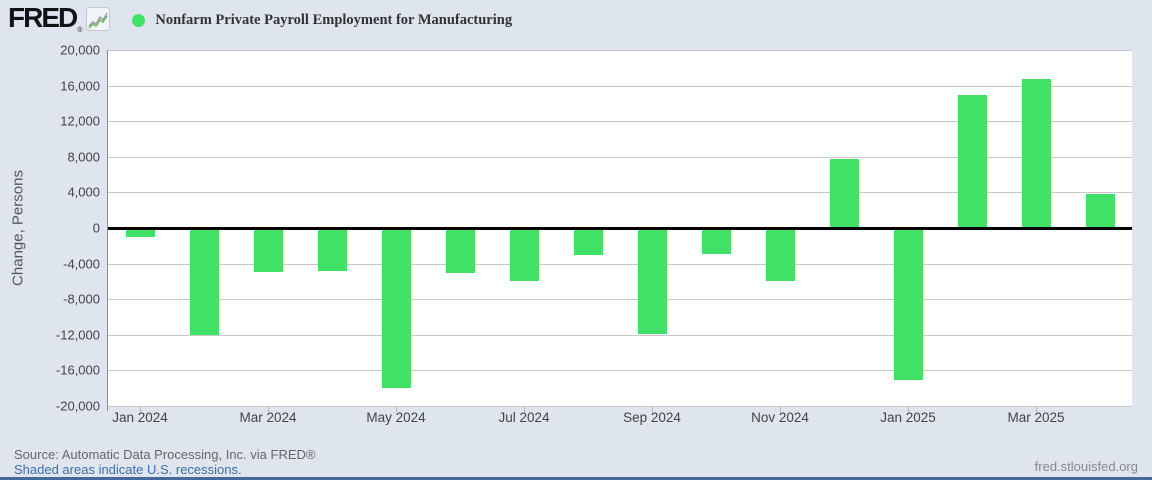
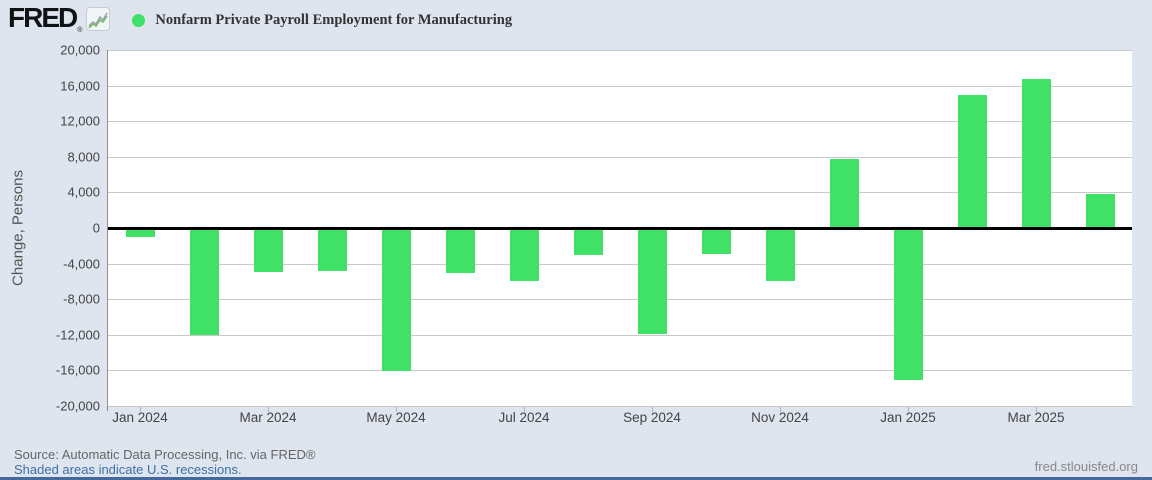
May 2024: -18000 -> -16000
